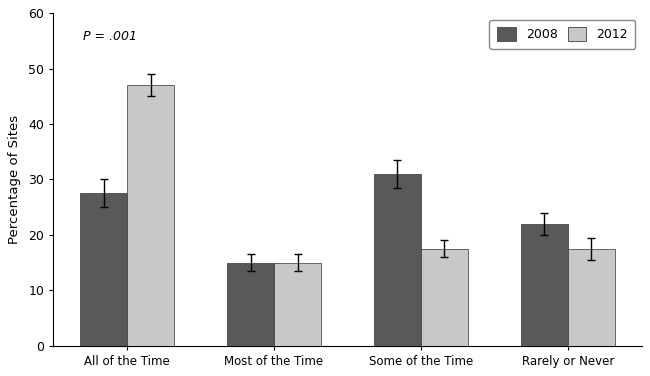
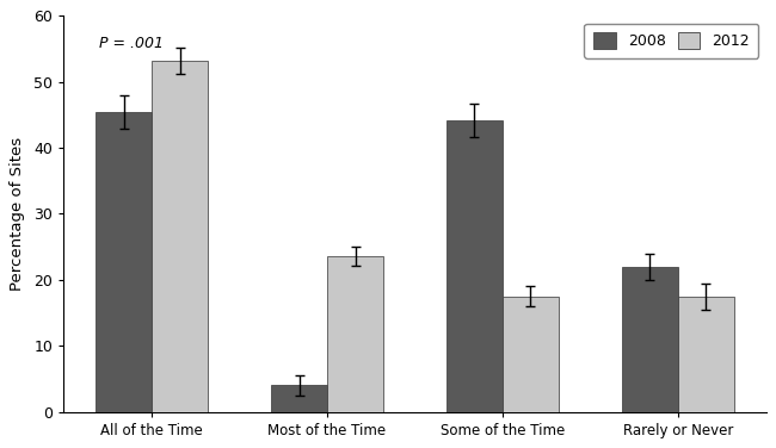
2008/All of the Time: 27.5 -> 45.4
2012/All of the Time: 47.0 -> 53.2
2008/Most of the Time: 15.0 -> 4.0
2012/Most of the Time: 15.0 -> 23.6
2008/Some of the Time: 31.0 -> 44.2
